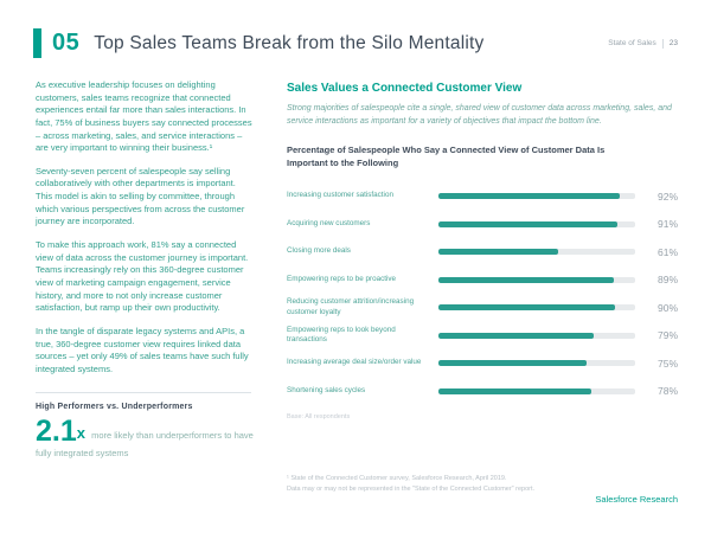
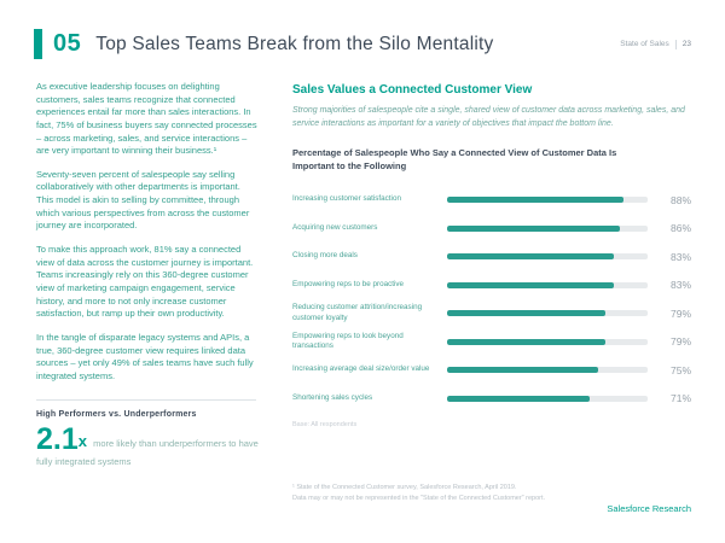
Increasing customer satisfaction: 92% -> 88%
Acquiring new customers: 91% -> 86%
Closing more deals: 61% -> 83%
Empowering reps to be proactive: 89% -> 83%
Reducing customer attrition/increasing customer loyalty: 90% -> 79%
Shortening sales cycles: 78% -> 71%
